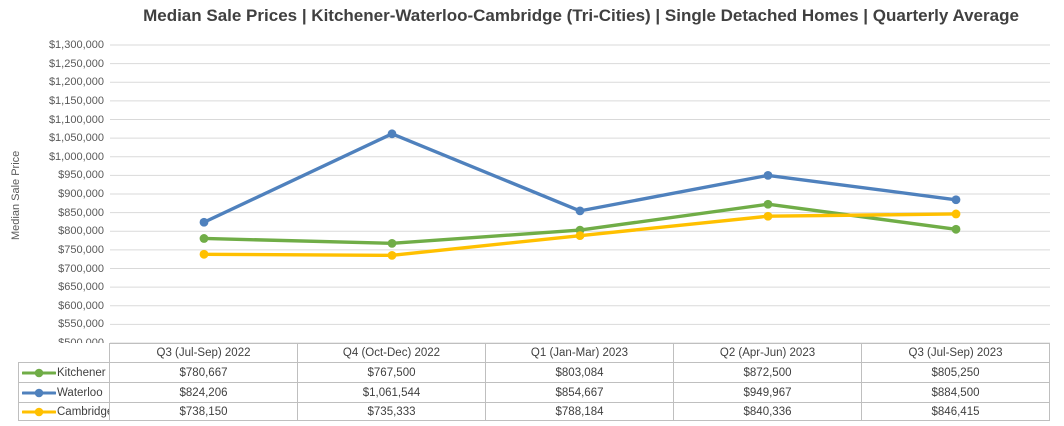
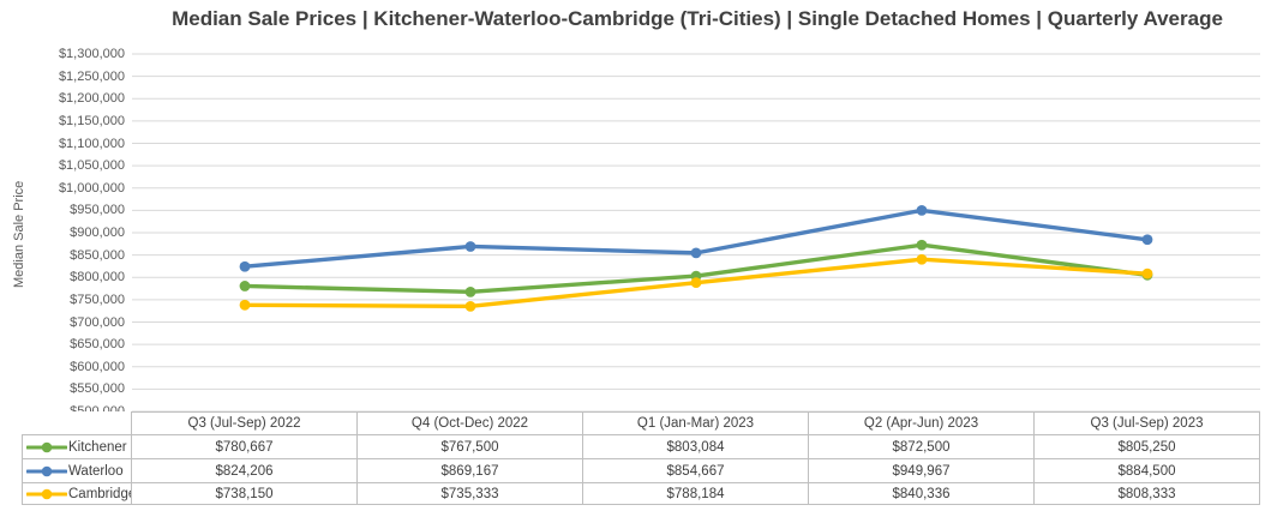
Waterloo/Q4 (Oct-Dec) 2022: $1,061,544 -> $869,167
Cambridge/Q3 (Jul-Sep) 2023: $846,415 -> $808,333
